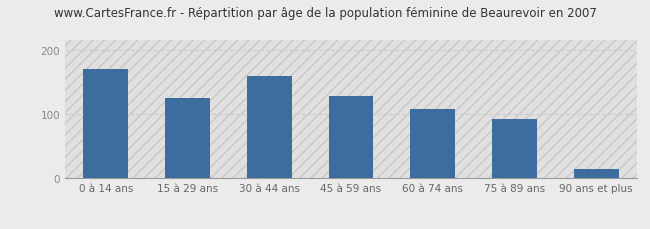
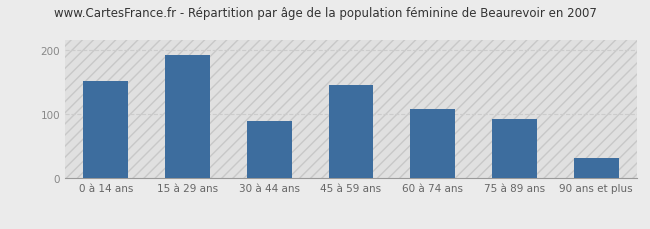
0 à 14 ans: 170 -> 152
15 à 29 ans: 125 -> 192
30 à 44 ans: 160 -> 90
45 à 59 ans: 128 -> 146
90 ans et plus: 15 -> 32
